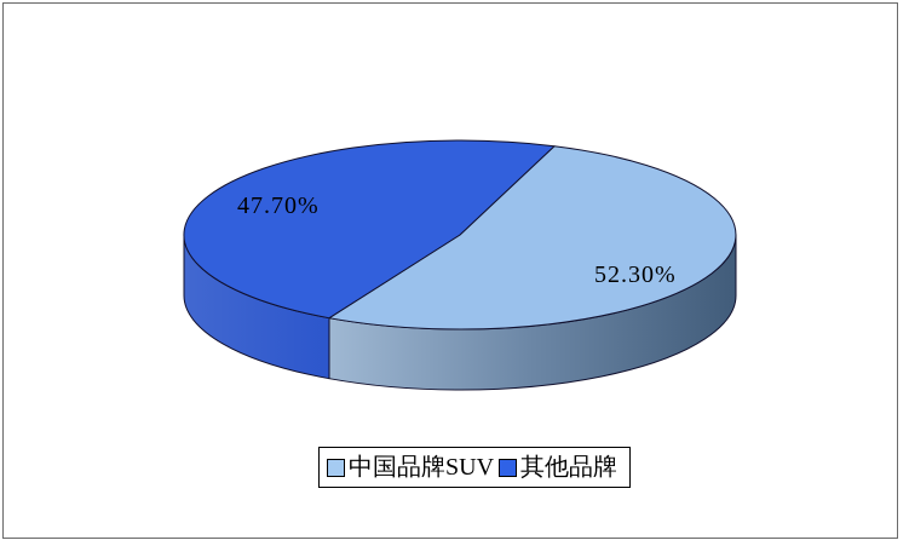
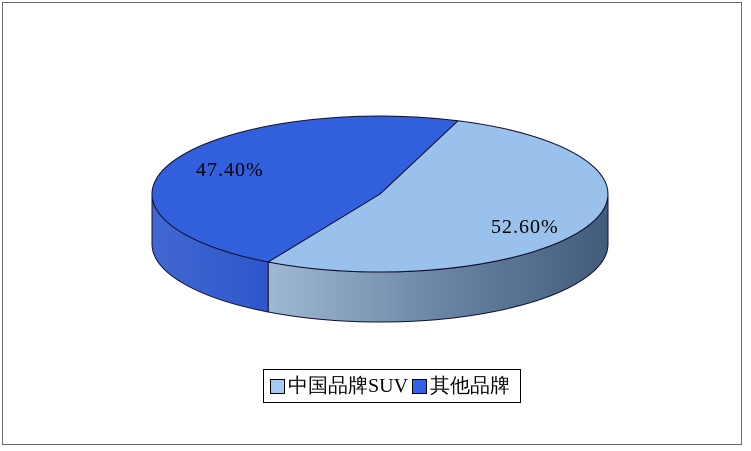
中国品牌SUV: 52.30% -> 52.60%
其他品牌: 47.70% -> 47.40%
